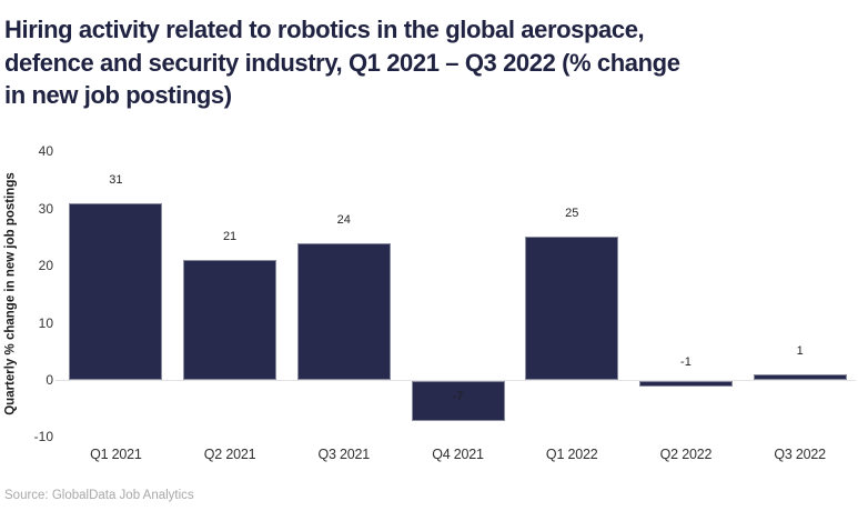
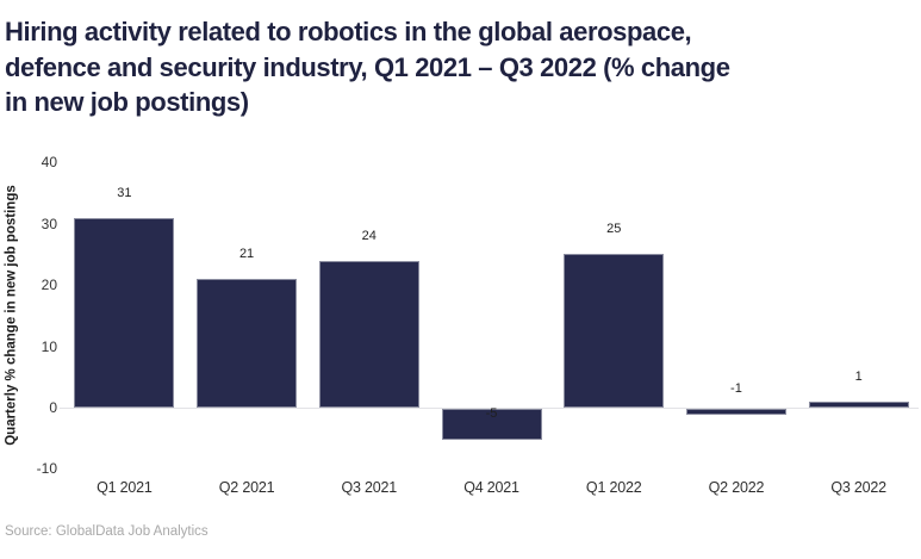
Q4 2021: -7 -> -5
